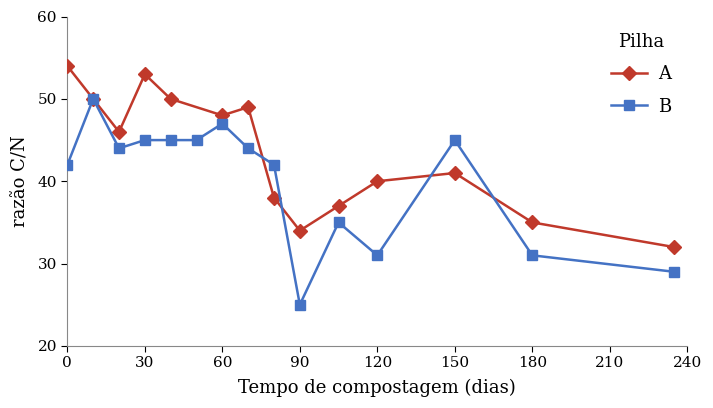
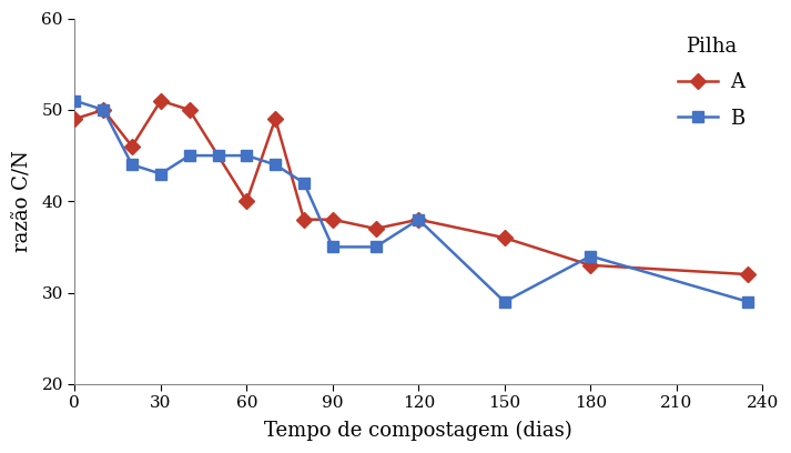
A/0: 54 -> 49
B/0: 42 -> 51
A/30: 53 -> 51
B/30: 45 -> 43
A/60: 48 -> 40
B/60: 47 -> 45
A/90: 34 -> 38
B/90: 25 -> 35
A/120: 40 -> 38
B/120: 31 -> 38
A/150: 41 -> 36
B/150: 45 -> 29
A/180: 35 -> 33
B/180: 31 -> 34
